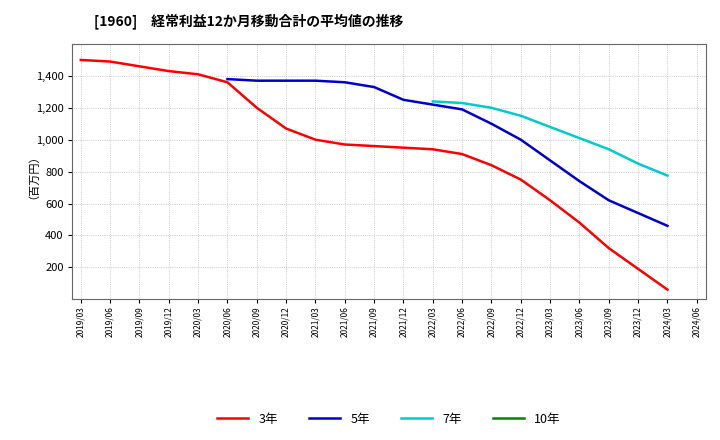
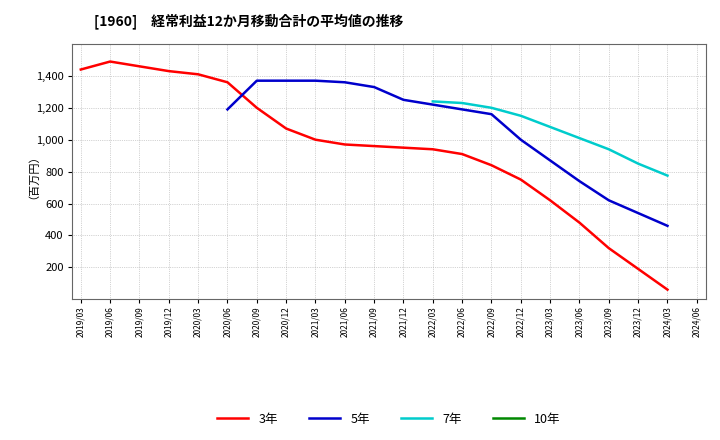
3年/2019/03: 1,500 -> 1,440
5年/2020/06: 1,380 -> 1,190
5年/2022/09: 1,100 -> 1,160
